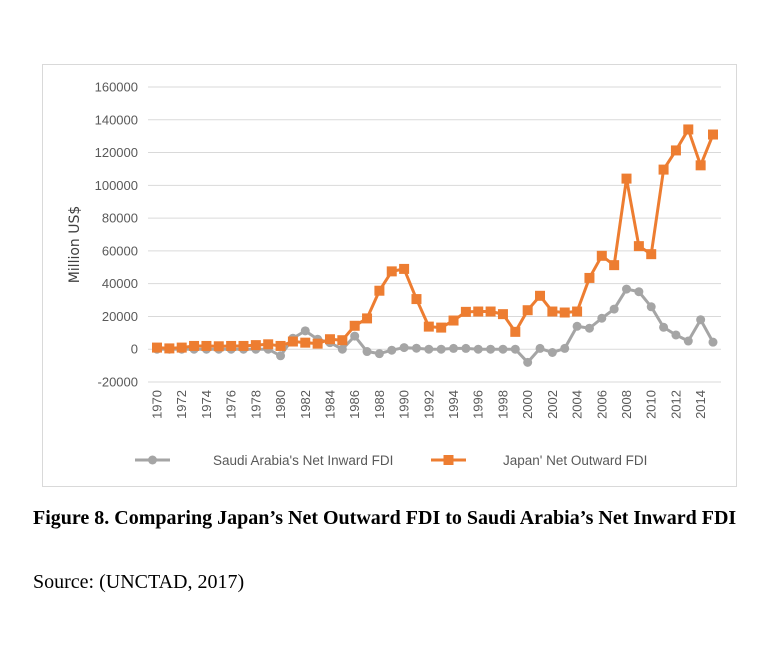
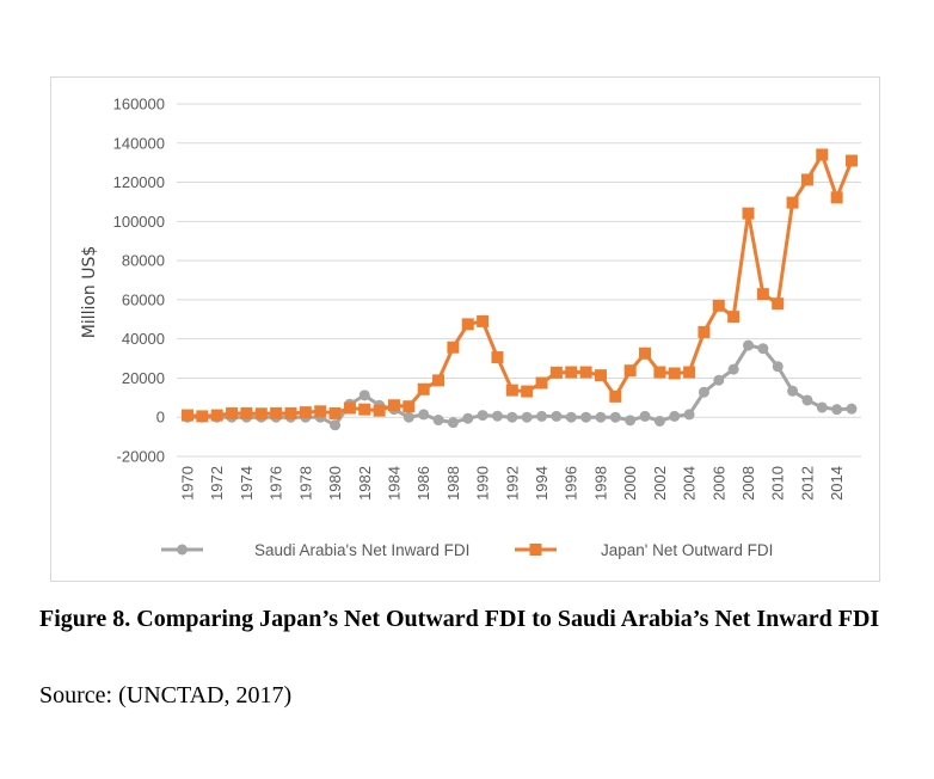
Saudi Arabia's Net Inward FDI/1986: 8000 -> 1000
Saudi Arabia's Net Inward FDI/2000: -8000 -> -2000
Saudi Arabia's Net Inward FDI/2004: 14000 -> 1000
Saudi Arabia's Net Inward FDI/2014: 18000 -> 4000
